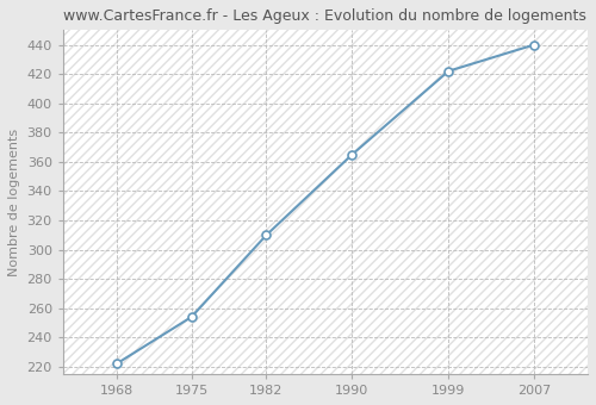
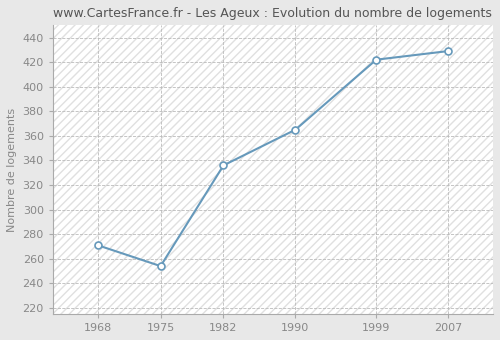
1968: 222 -> 271
1982: 310 -> 336
2007: 440 -> 429
